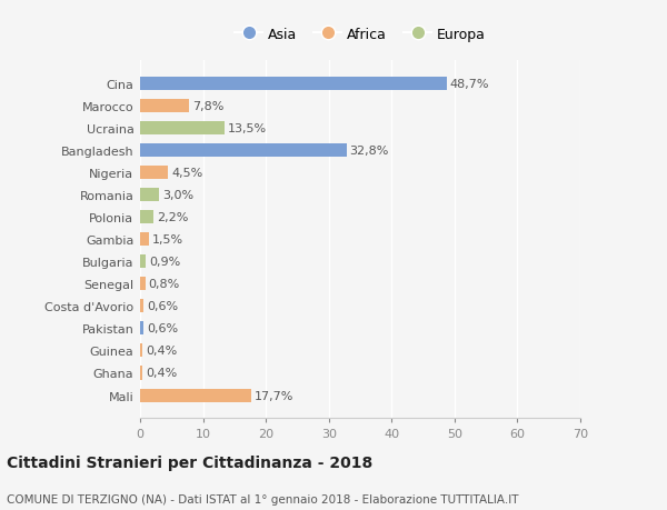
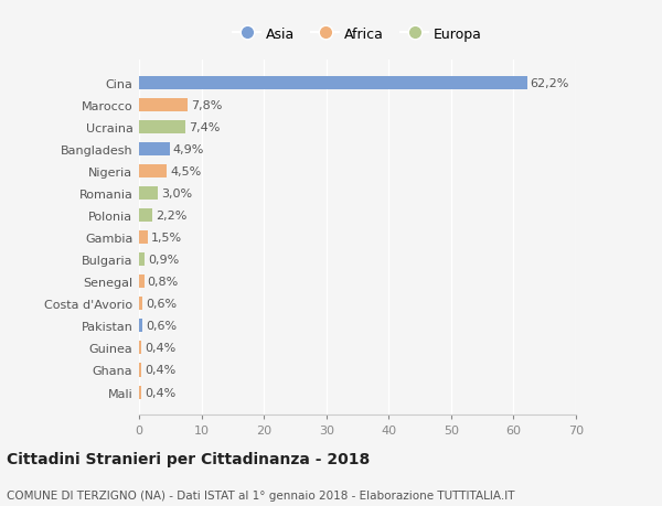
Cina: 48,7% -> 62,2%
Ucraina: 13,5% -> 7,4%
Bangladesh: 32,8% -> 4,9%
Mali: 17,7% -> 0,4%
